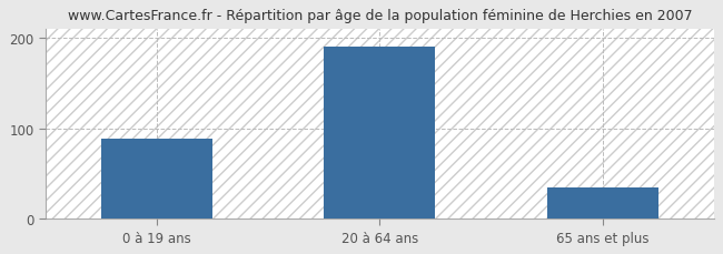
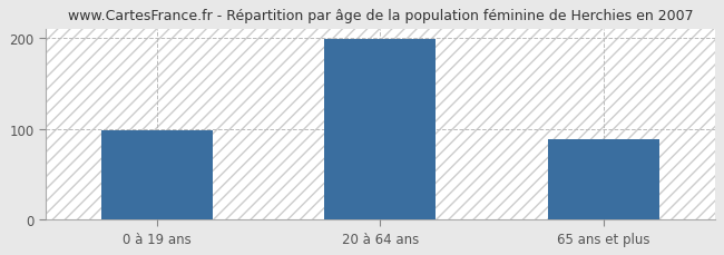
0 à 19 ans: 88 -> 98
20 à 64 ans: 190 -> 198
65 ans et plus: 35 -> 88
